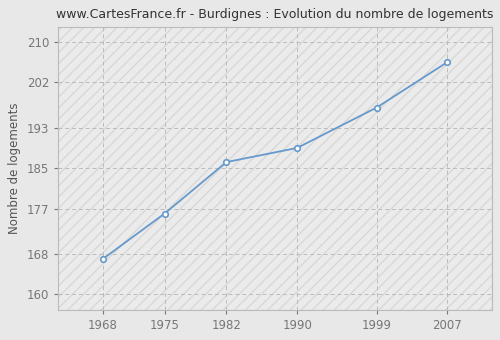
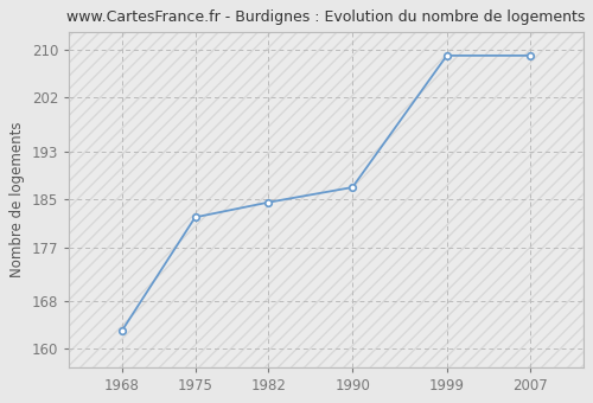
1968: 167.0 -> 163.0
1975: 176.0 -> 182.0
1982: 186.2 -> 184.5
1990: 189.0 -> 187.0
1999: 197.0 -> 209.0
2007: 206.0 -> 209.0
